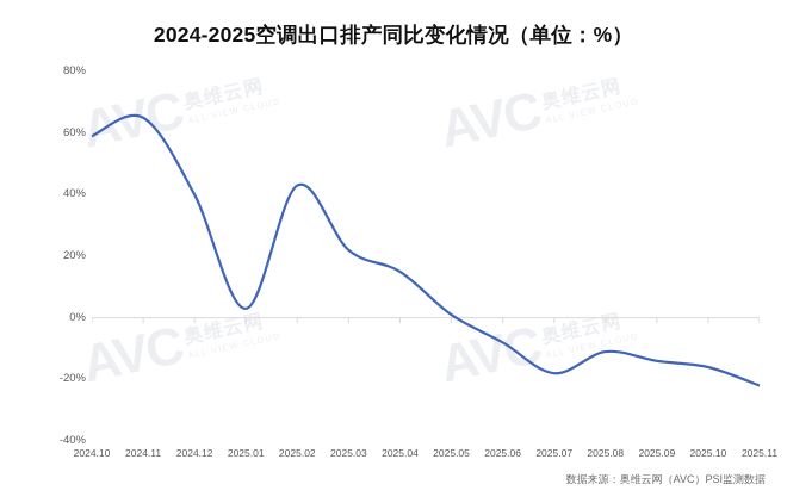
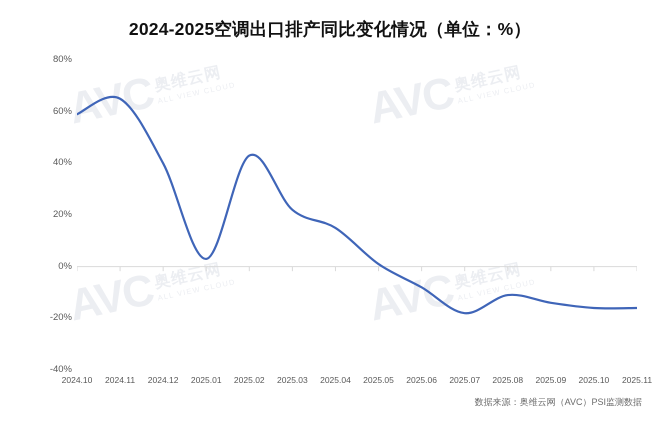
2025.11: -22% -> -16%
